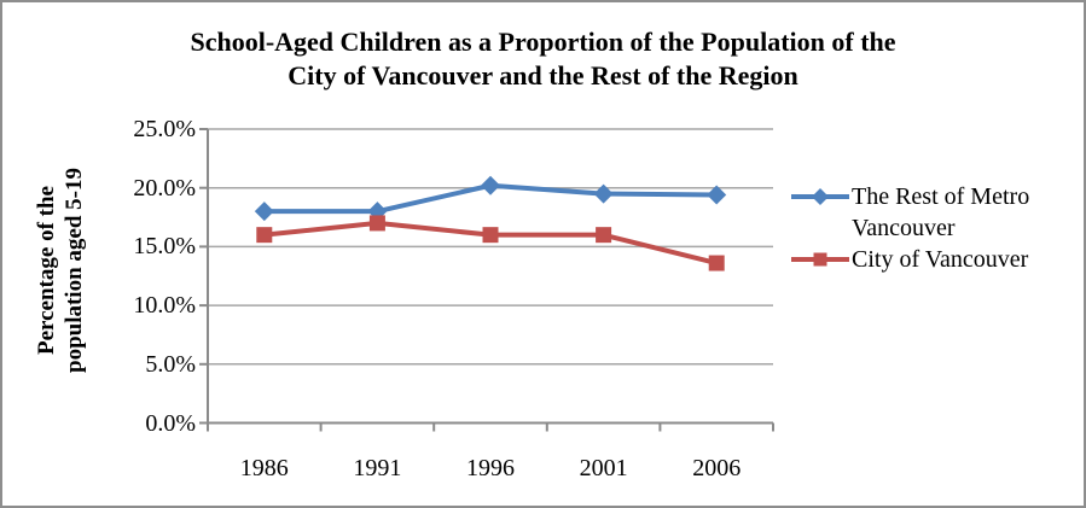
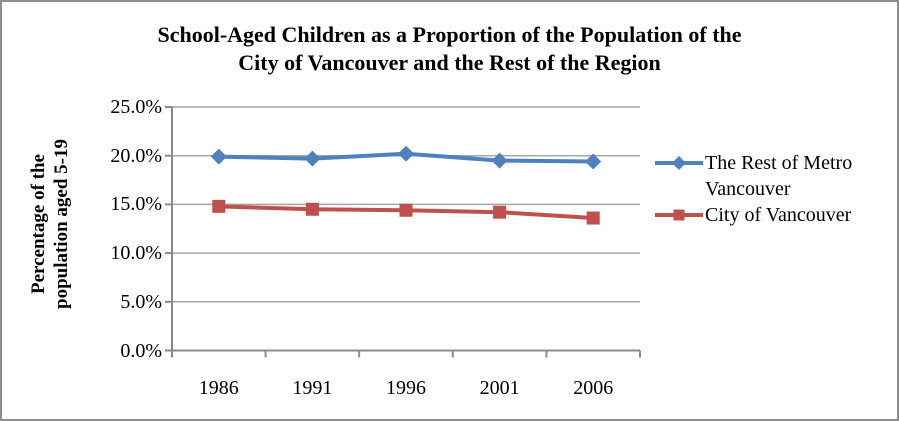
The Rest of Metro Vancouver/1986: 18% -> 20%
City of Vancouver/1986: 16% -> 15%
The Rest of Metro Vancouver/1991: 18% -> 20%
City of Vancouver/1991: 17% -> 14%
City of Vancouver/1996: 16% -> 14%
City of Vancouver/2001: 16% -> 14%
